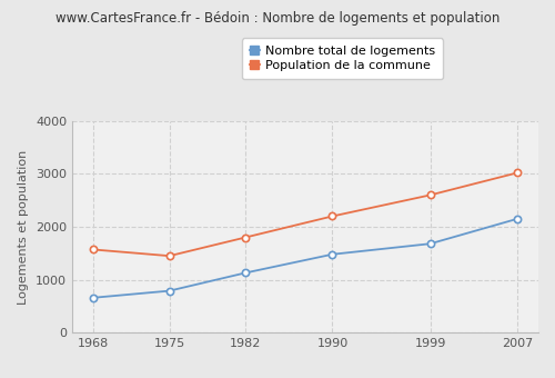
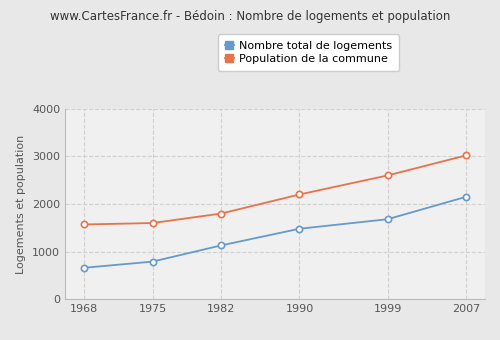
Population de la commune/1975: 1450 -> 1600
